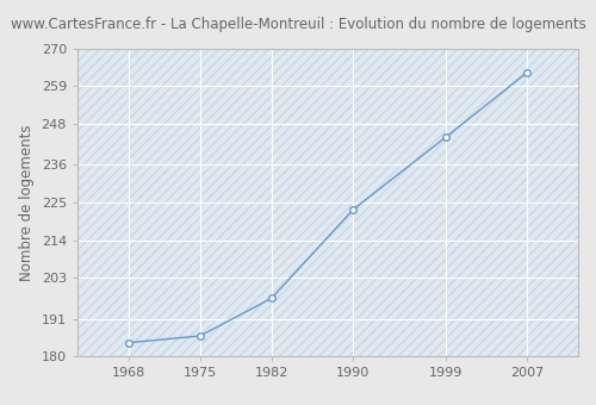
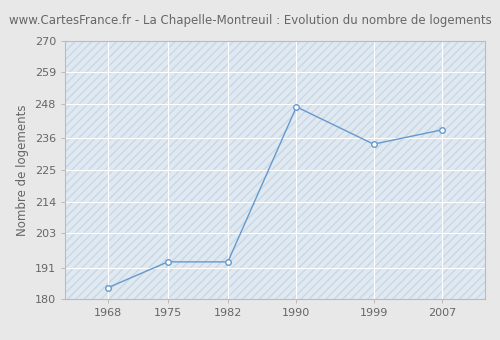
1975: 186 -> 193
1982: 197 -> 193
1990: 223 -> 247
1999: 244 -> 234
2007: 263 -> 239
